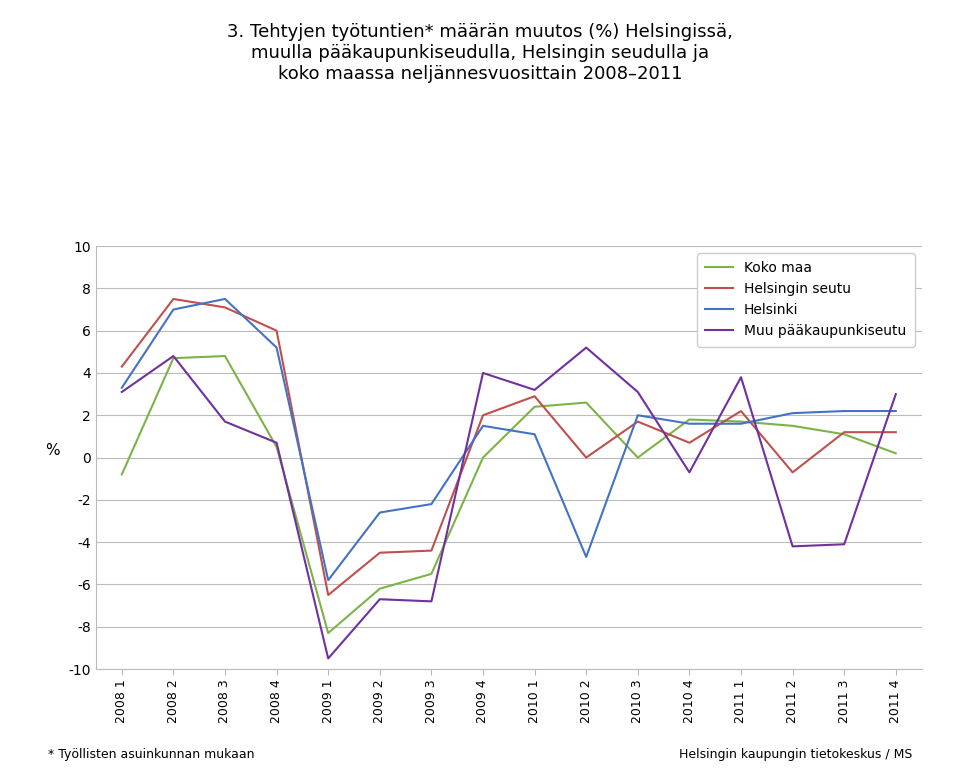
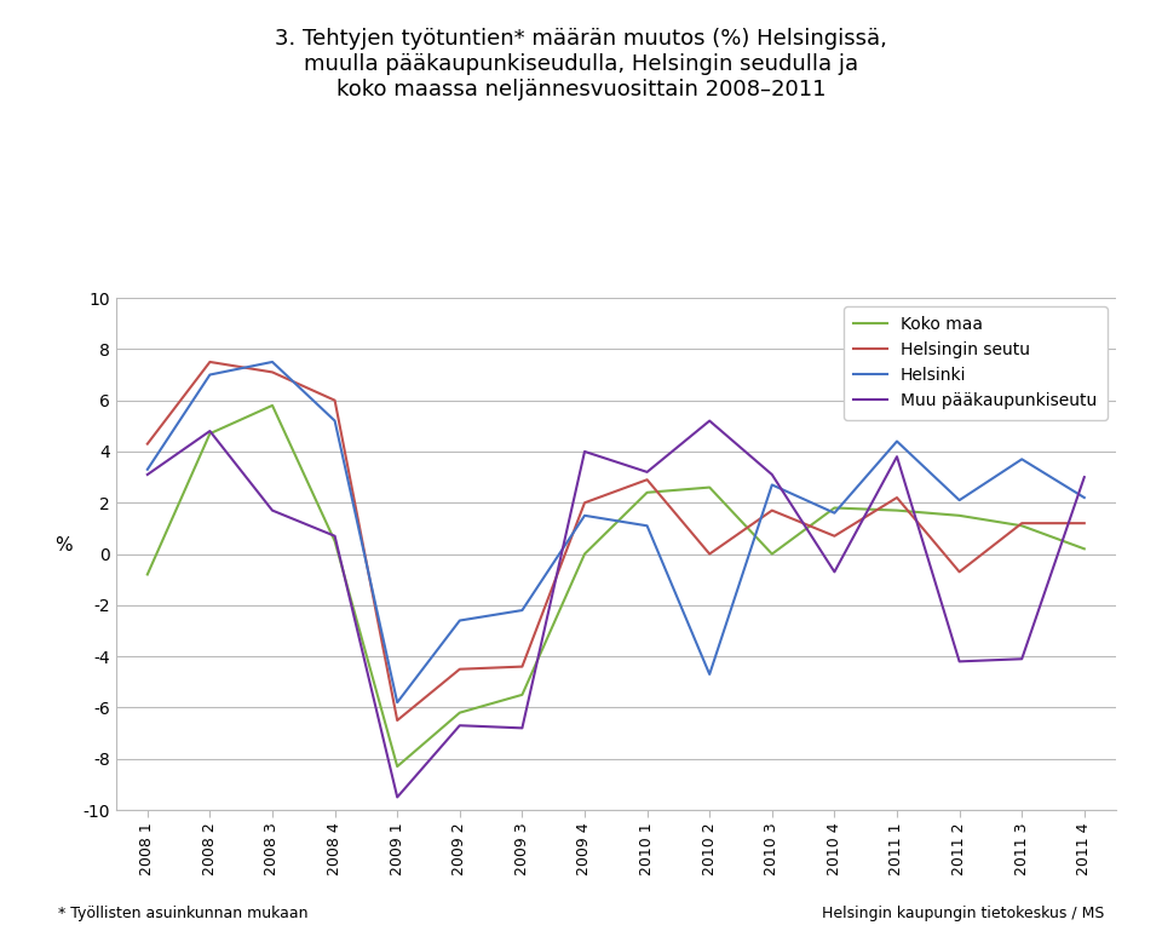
Koko maa/2008 3: 4.8 -> 5.8
Helsinki/2010 3: 2.0 -> 2.7
Helsinki/2011 1: 1.6 -> 4.4
Helsinki/2011 3: 2.2 -> 3.7
